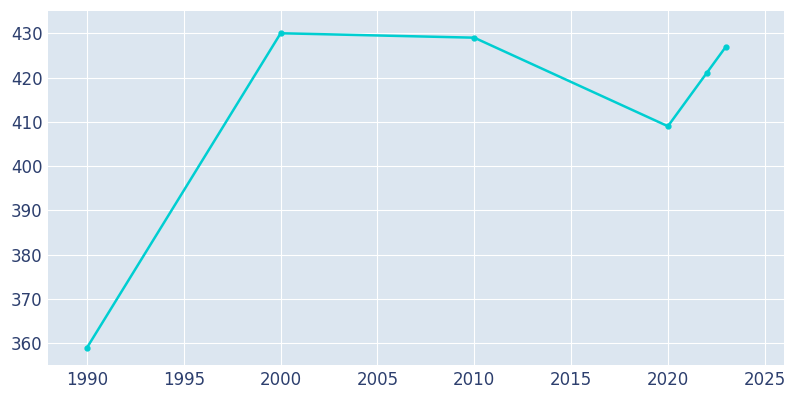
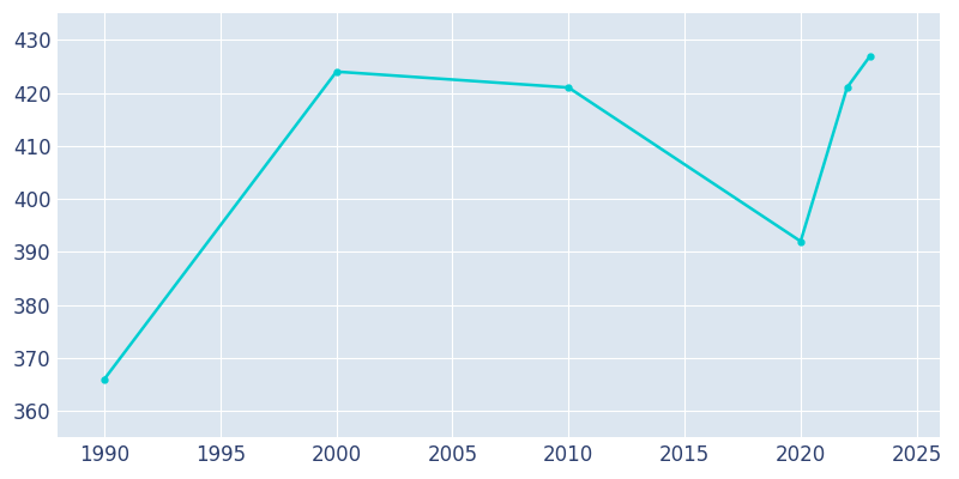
1990: 359 -> 366
2000: 430 -> 424
2010: 429 -> 421
2020: 409 -> 392
